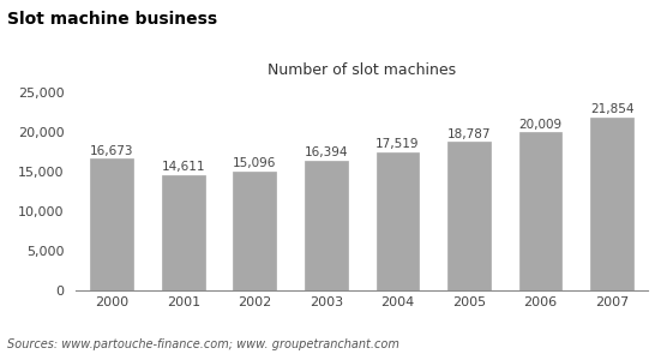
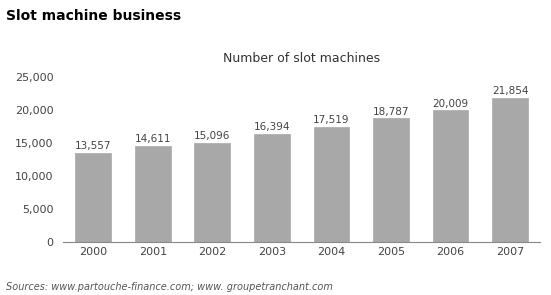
2000: 16,673 -> 13,557
